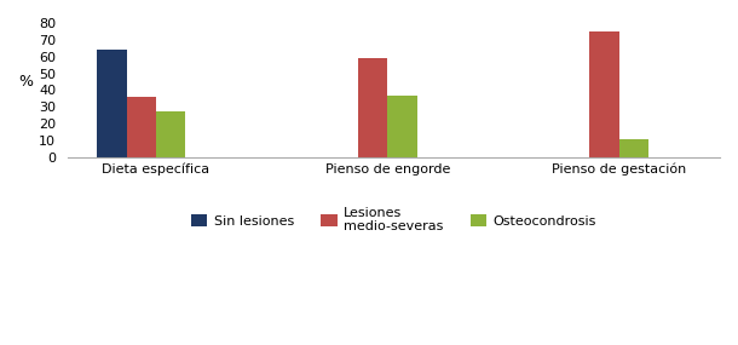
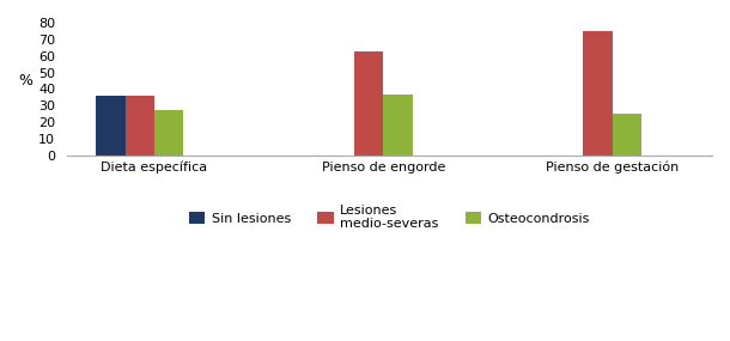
Sin lesiones/Dieta específica: 64 -> 36
Lesiones medio-severas/Pienso de engorde: 59 -> 63
Osteocondrosis/Pienso de gestación: 11 -> 25
